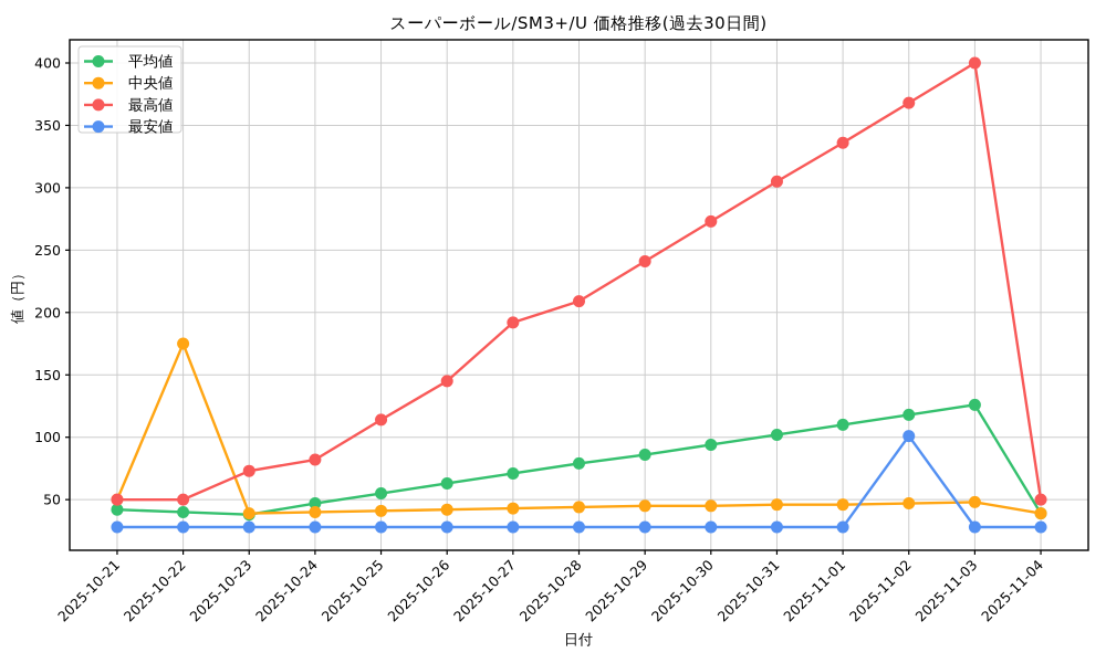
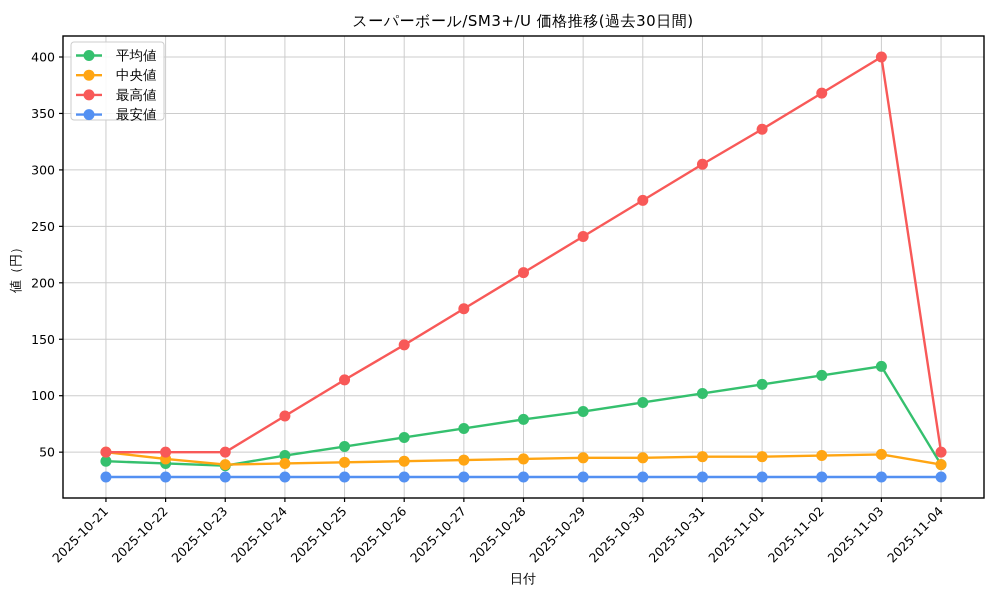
中央値/2025-10-22: 175 -> 44
最高値/2025-10-23: 73 -> 50
最高値/2025-10-27: 192 -> 177
最安値/2025-11-02: 101 -> 28
